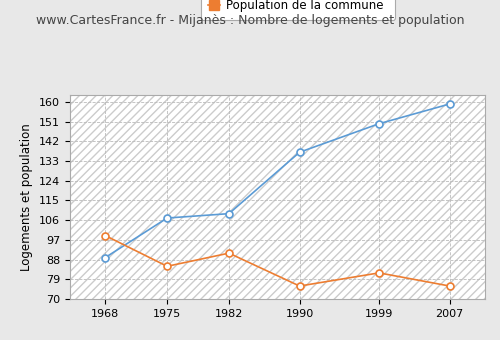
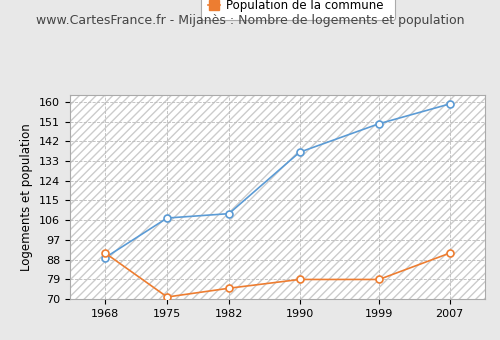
Population de la commune/1968: 99 -> 91
Population de la commune/1975: 85 -> 71
Population de la commune/1982: 91 -> 75
Population de la commune/1990: 76 -> 79
Population de la commune/1999: 82 -> 79
Population de la commune/2007: 76 -> 91
